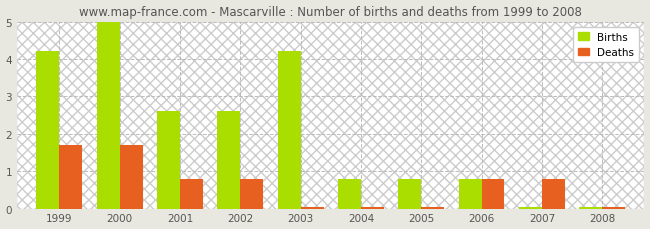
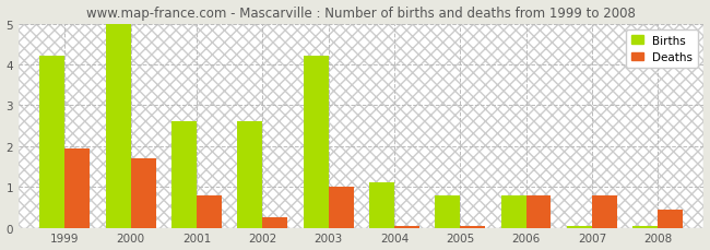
Deaths/1999: 1.70 -> 1.95
Deaths/2002: 0.80 -> 0.25
Deaths/2003: 0.05 -> 1.00
Births/2004: 0.80 -> 1.10
Deaths/2008: 0.05 -> 0.45
